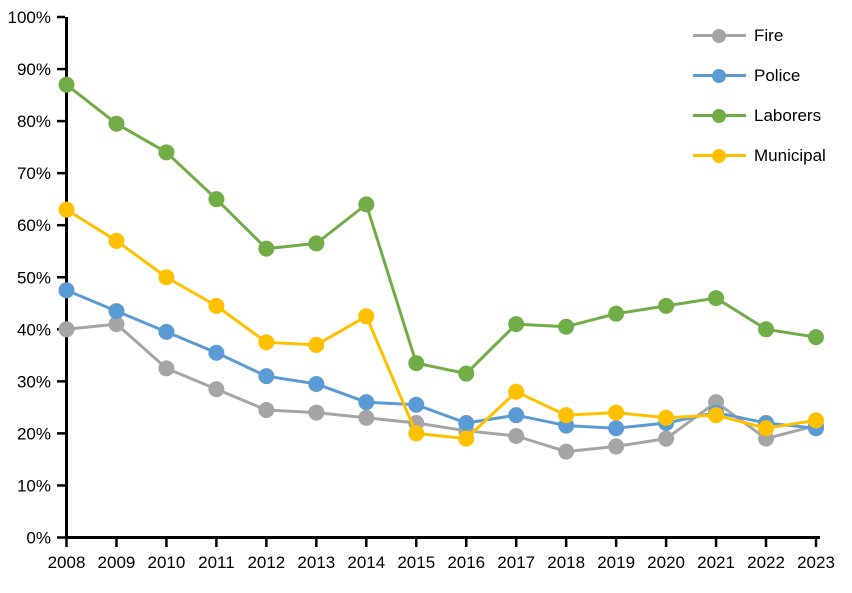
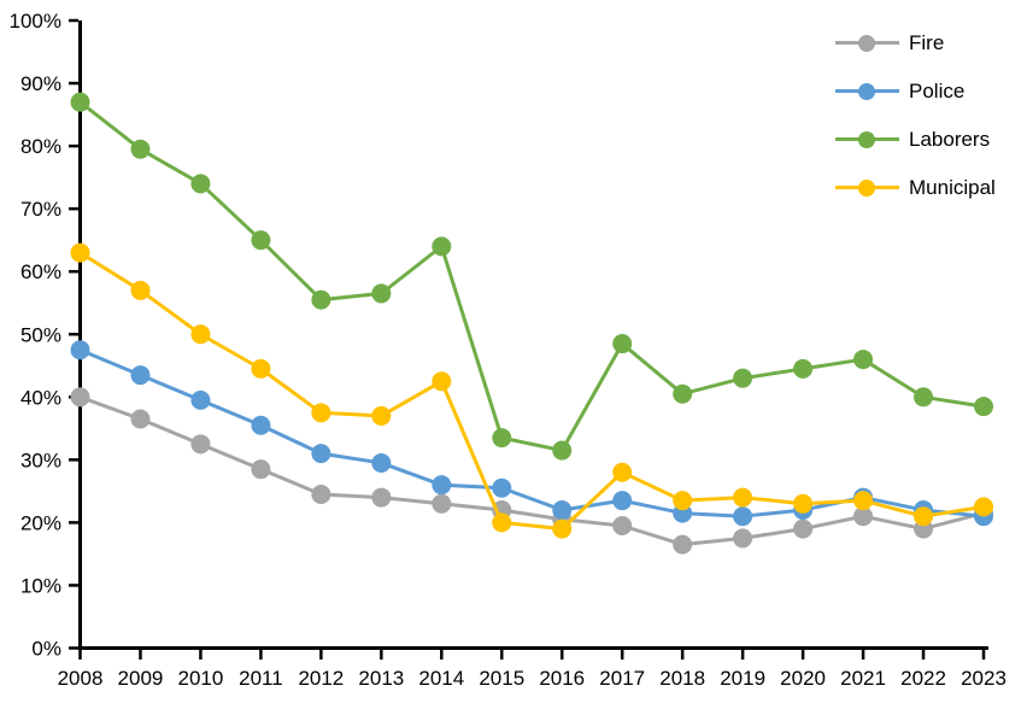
Fire/2009: 41% -> 36%
Laborers/2017: 41% -> 48%
Fire/2021: 26% -> 21%
